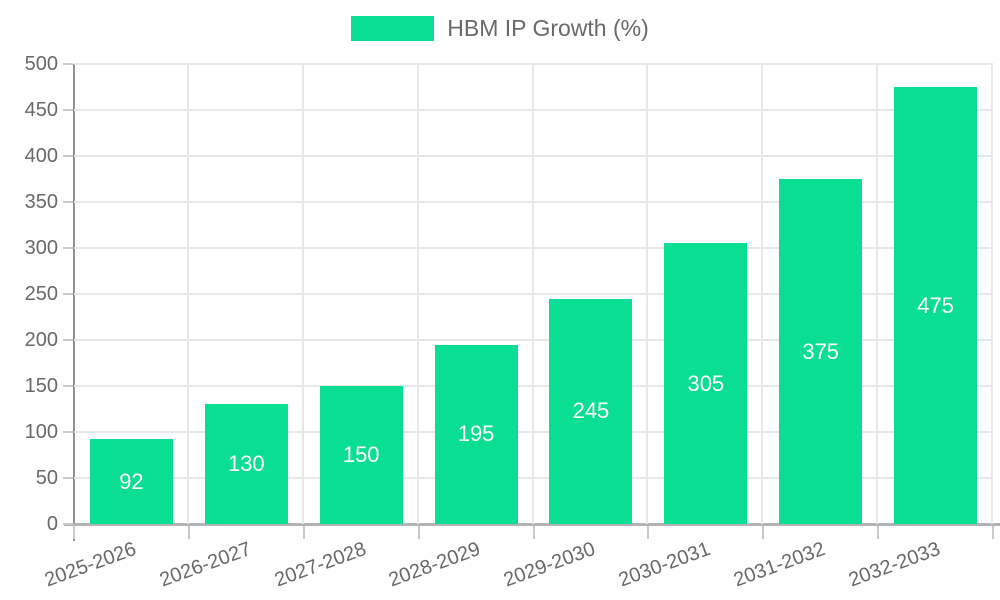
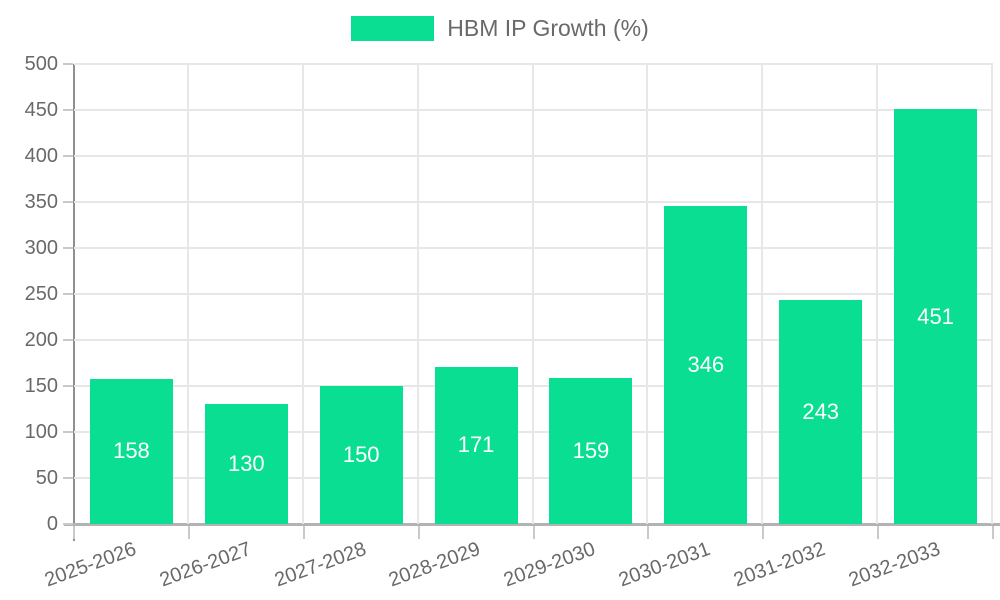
2025-2026: 92 -> 158
2028-2029: 195 -> 171
2029-2030: 245 -> 159
2030-2031: 305 -> 346
2031-2032: 375 -> 243
2032-2033: 475 -> 451
